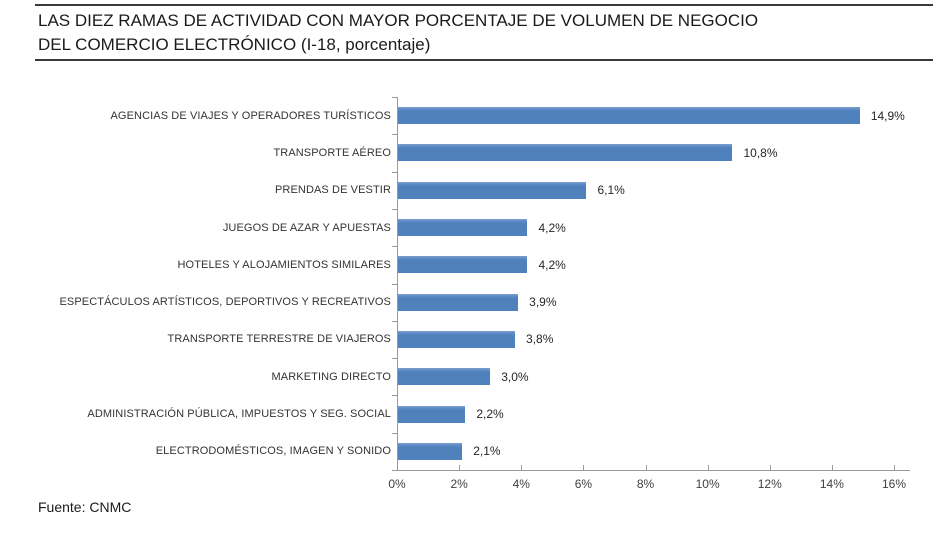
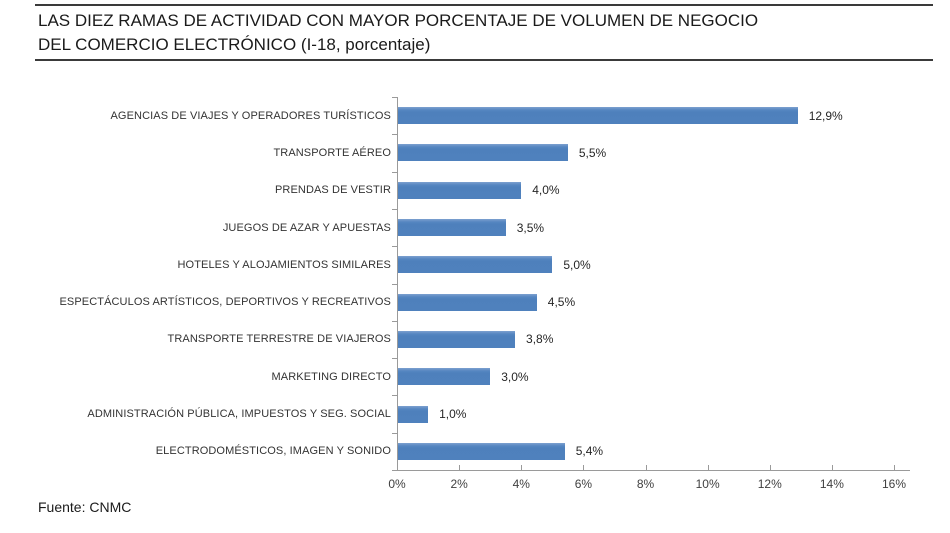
AGENCIAS DE VIAJES Y OPERADORES TURÍSTICOS: 14,9% -> 12,9%
TRANSPORTE AÉREO: 10,8% -> 5,5%
PRENDAS DE VESTIR: 6,1% -> 4,0%
JUEGOS DE AZAR Y APUESTAS: 4,2% -> 3,5%
HOTELES Y ALOJAMIENTOS SIMILARES: 4,2% -> 5,0%
ESPECTÁCULOS ARTÍSTICOS, DEPORTIVOS Y RECREATIVOS: 3,9% -> 4,5%
ADMINISTRACIÓN PÚBLICA, IMPUESTOS Y SEG. SOCIAL: 2,2% -> 1,0%
ELECTRODOMÉSTICOS, IMAGEN Y SONIDO: 2,1% -> 5,4%
